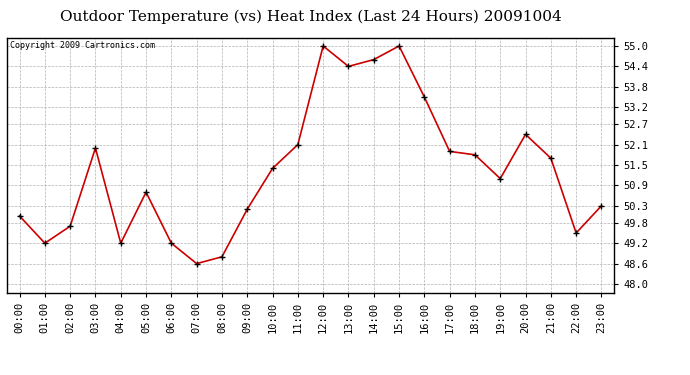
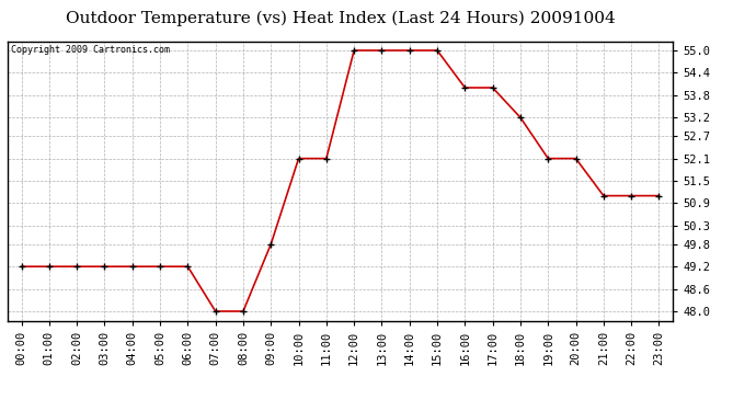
00:00: 50.0 -> 49.2
02:00: 49.7 -> 49.2
03:00: 52.0 -> 49.2
05:00: 50.7 -> 49.2
07:00: 48.6 -> 48.0
08:00: 48.8 -> 48.0
09:00: 50.2 -> 49.8
10:00: 51.4 -> 52.1
13:00: 54.4 -> 55.0
14:00: 54.6 -> 55.0
16:00: 53.5 -> 54.0
17:00: 51.9 -> 54.0
18:00: 51.8 -> 53.2
19:00: 51.1 -> 52.1
20:00: 52.4 -> 52.1
21:00: 51.7 -> 51.1
22:00: 49.5 -> 51.1
23:00: 50.3 -> 51.1
